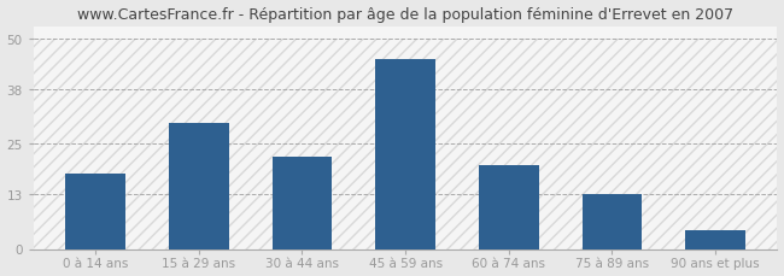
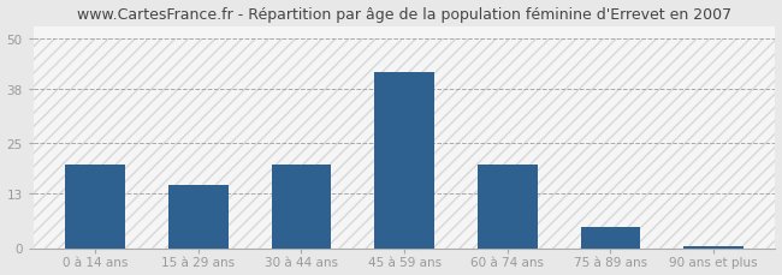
0 à 14 ans: 18.0 -> 20.0
15 à 29 ans: 30.0 -> 15.0
30 à 44 ans: 22.0 -> 20.0
45 à 59 ans: 45.0 -> 42.0
75 à 89 ans: 13.0 -> 5.0
90 ans et plus: 4.5 -> 0.5
